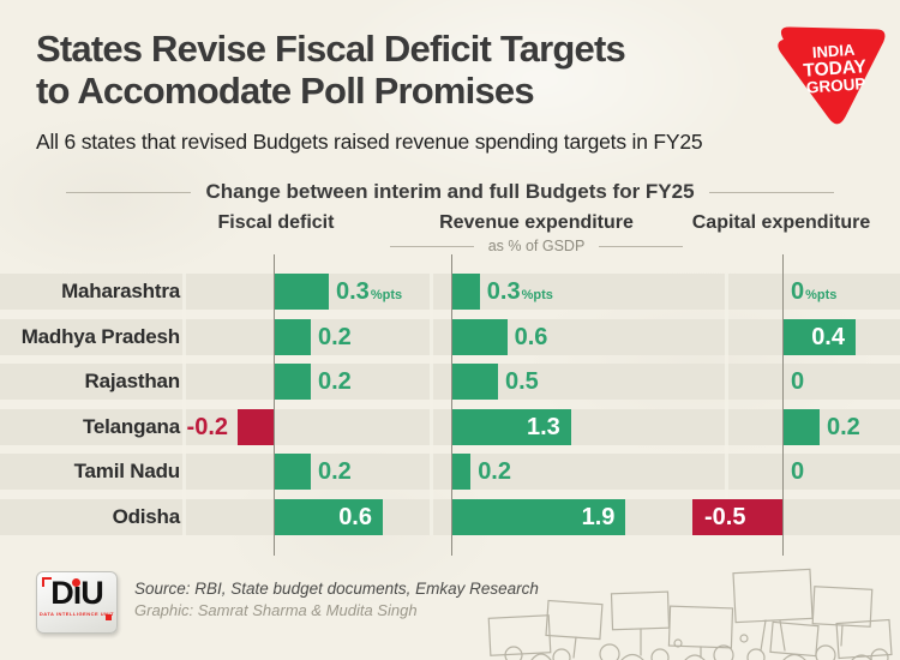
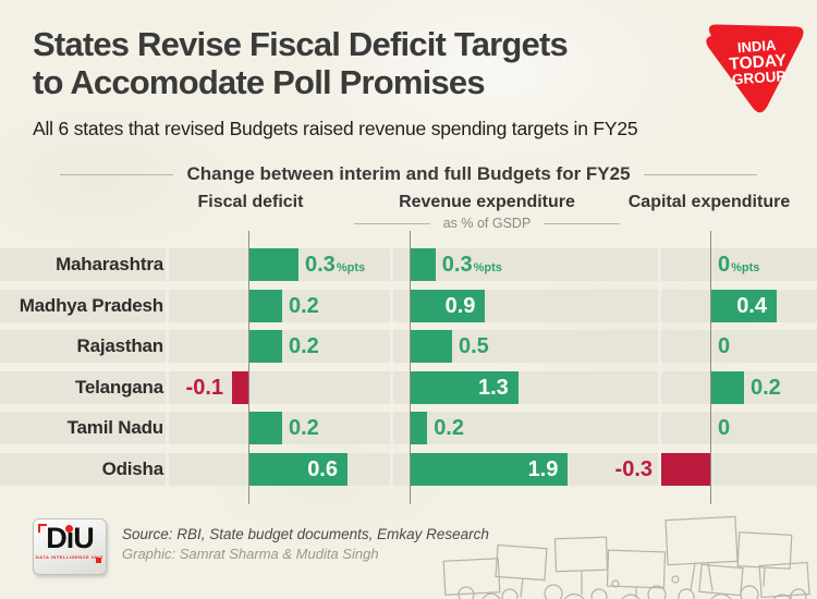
Revenue expenditure/Madhya Pradesh: 0.6 -> 0.9
Fiscal deficit/Telangana: -0.2 -> -0.1
Capital expenditure/Odisha: -0.5 -> -0.3
